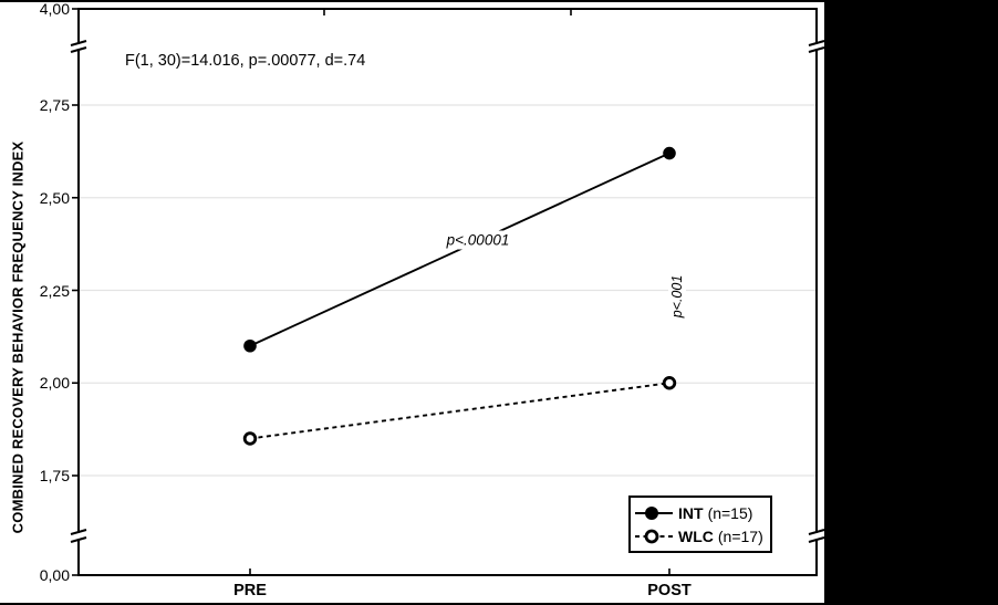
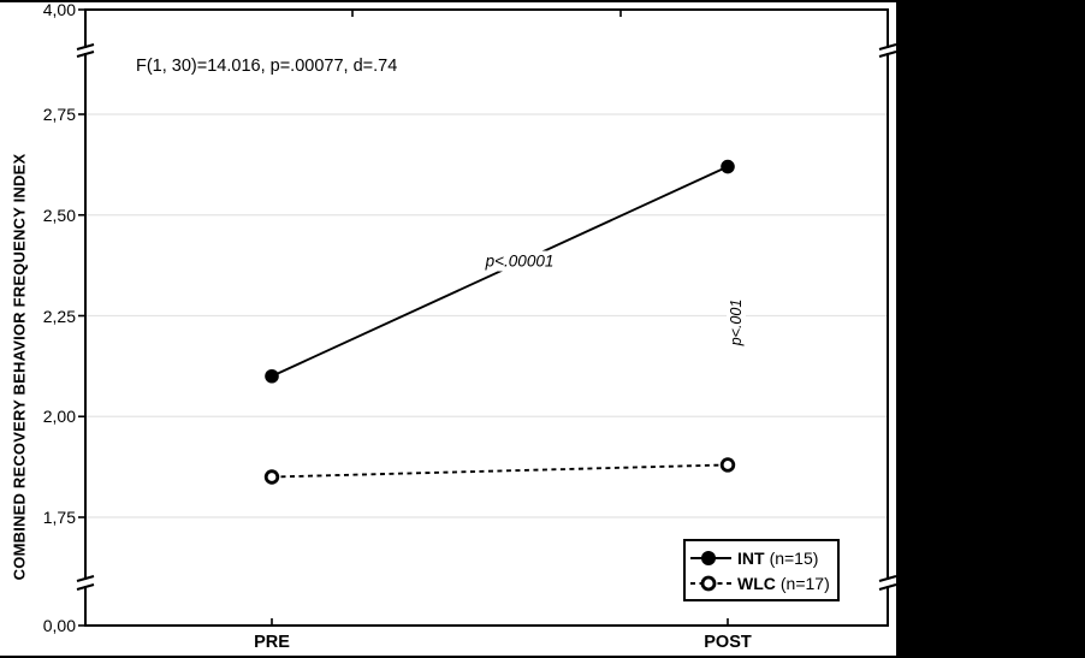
WLC/POST: 2,00 -> 1,88
